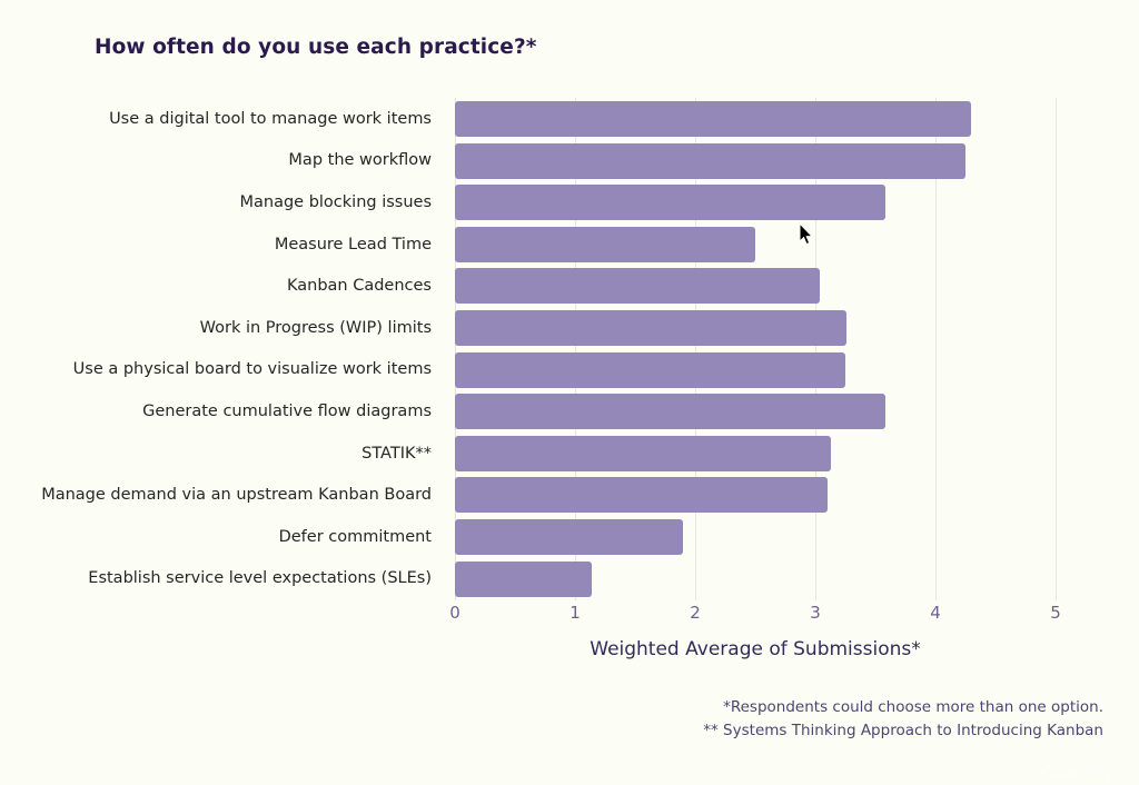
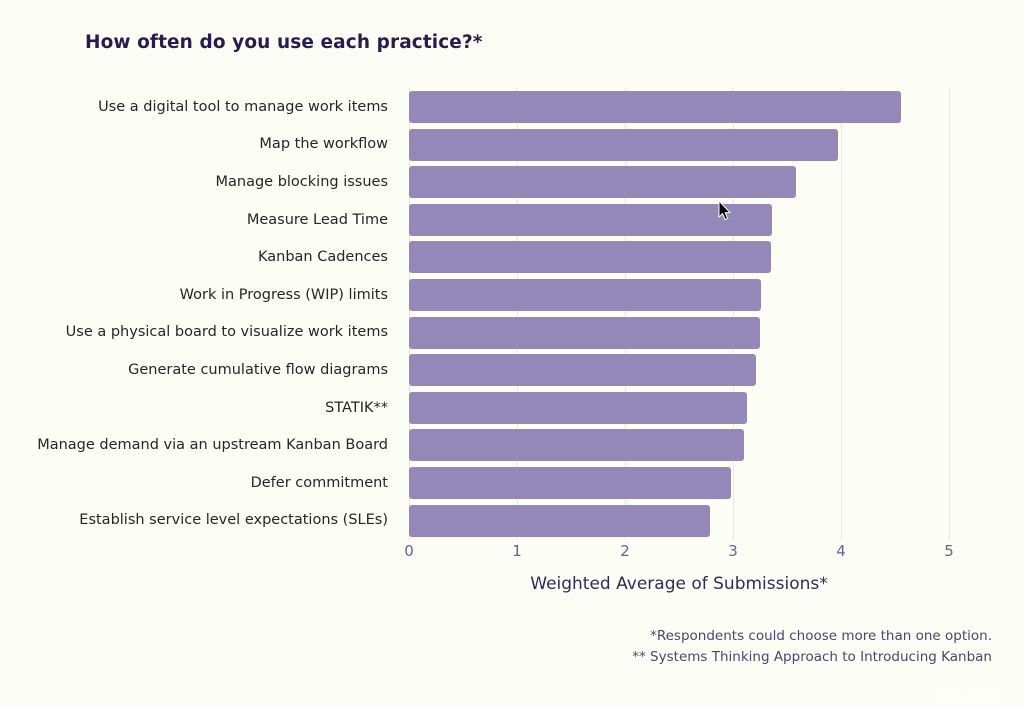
Use a digital tool to manage work items: 4.30 -> 4.56
Map the workflow: 4.25 -> 3.97
Measure Lead Time: 2.50 -> 3.36
Kanban Cadences: 3.04 -> 3.35
Generate cumulative flow diagrams: 3.58 -> 3.21
Defer commitment: 1.90 -> 2.98
Establish service level expectations (SLEs): 1.14 -> 2.79
